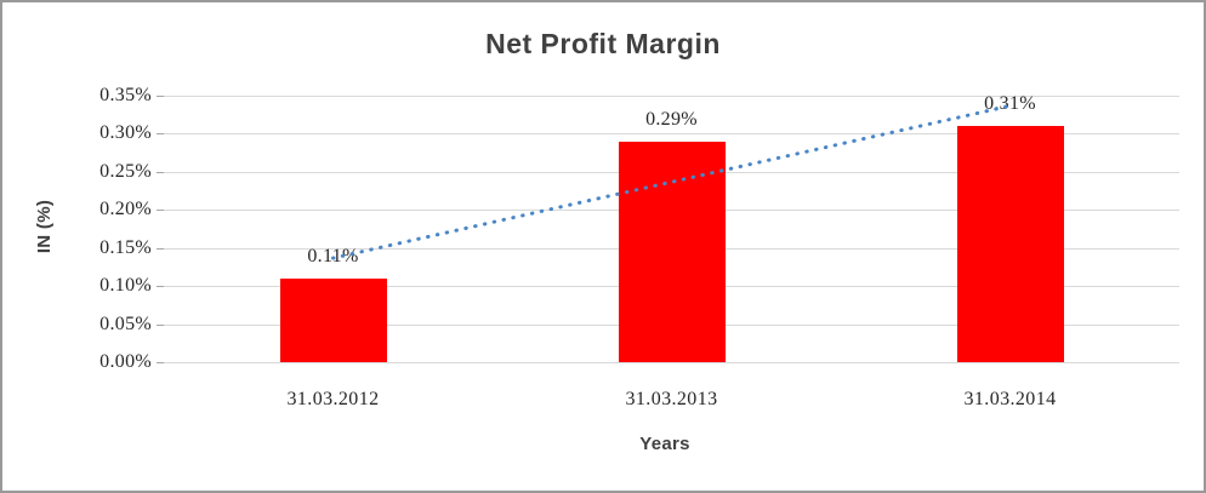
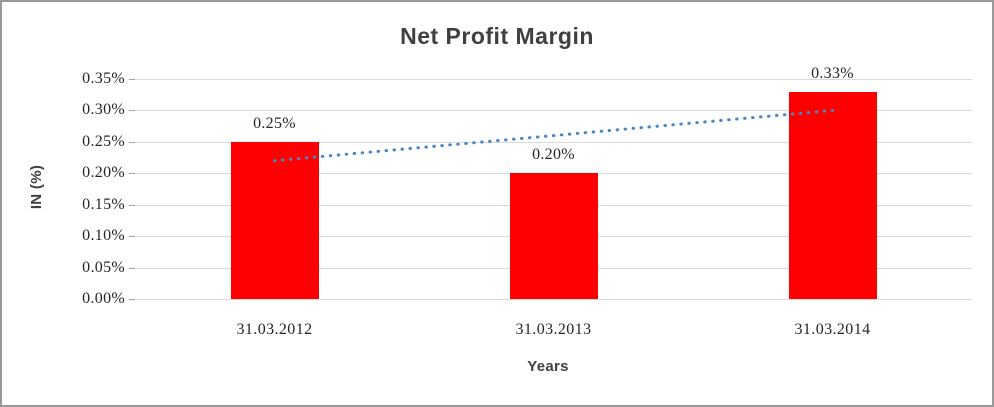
31.03.2012: 0.11% -> 0.25%
31.03.2013: 0.29% -> 0.20%
31.03.2014: 0.31% -> 0.33%
